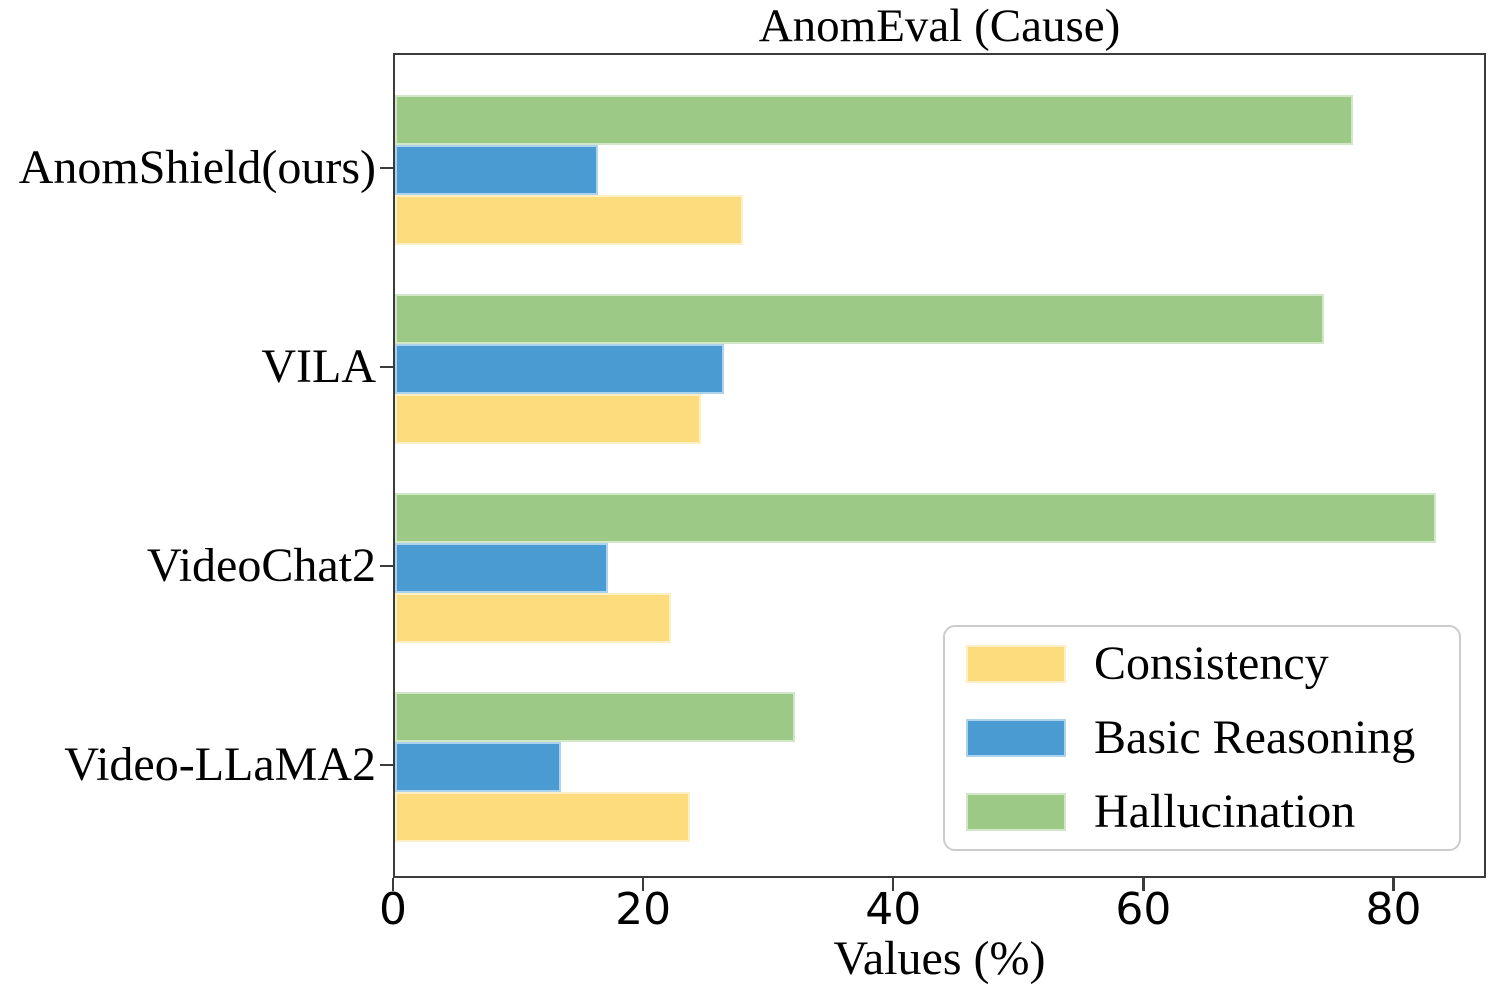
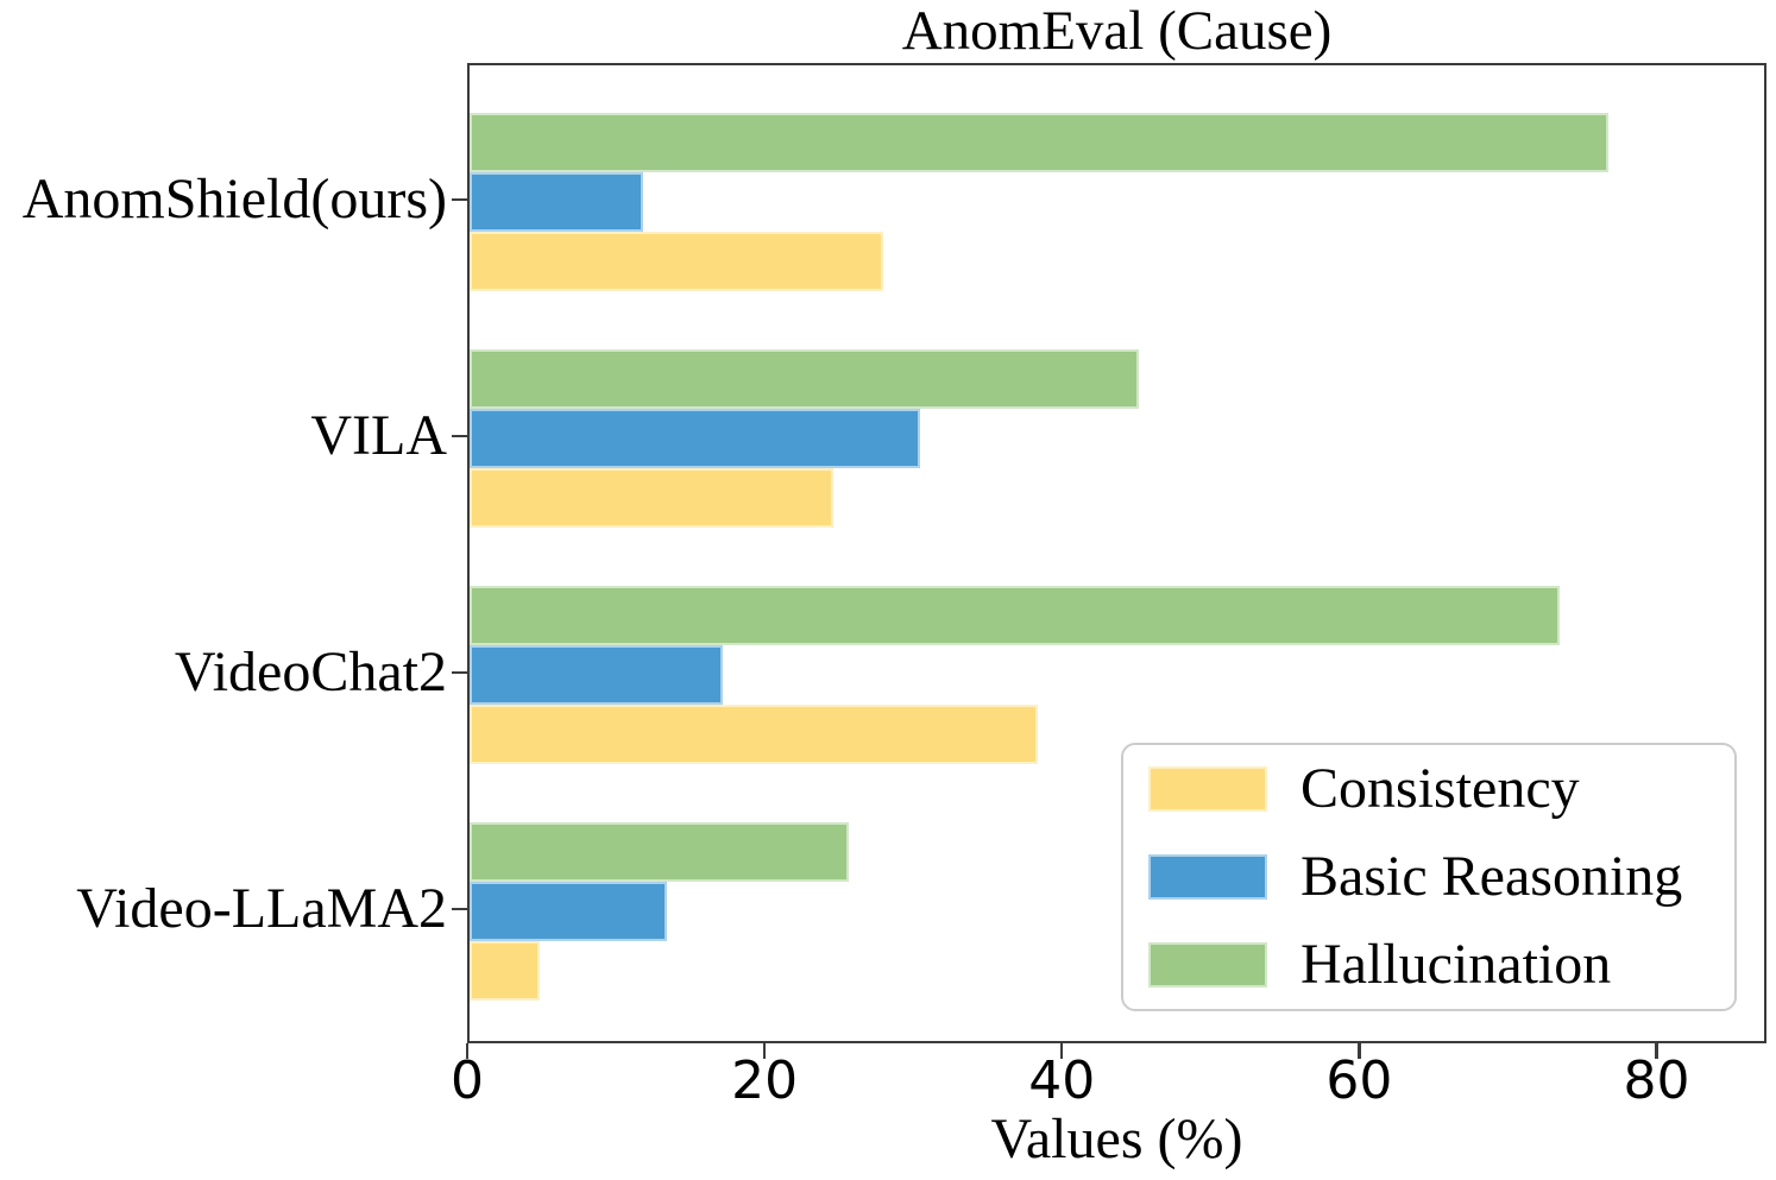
Basic Reasoning/AnomShield(ours): 16.2 -> 11.7
Basic Reasoning/VILA: 26.3 -> 30.3
Hallucination/VILA: 74.3 -> 45.0
Consistency/VideoChat2: 22.1 -> 38.2
Hallucination/VideoChat2: 83.2 -> 73.3
Consistency/Video-LLaMA2: 23.6 -> 4.7
Hallucination/Video-LLaMA2: 32.0 -> 25.5
